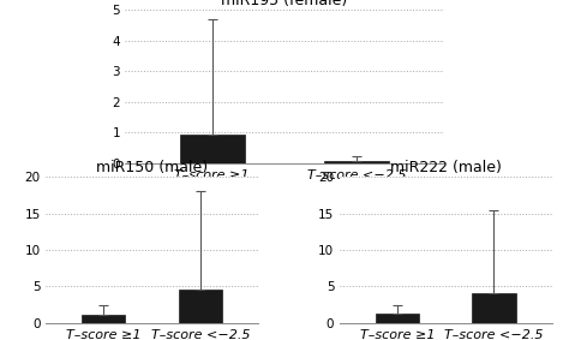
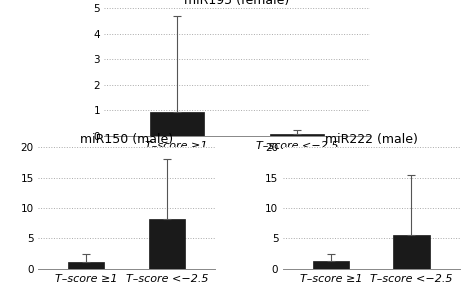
miR150 (male)/T–score <−2.5: 4.6 -> 8.2
miR222 (male)/T–score <−2.5: 4.1 -> 5.6
